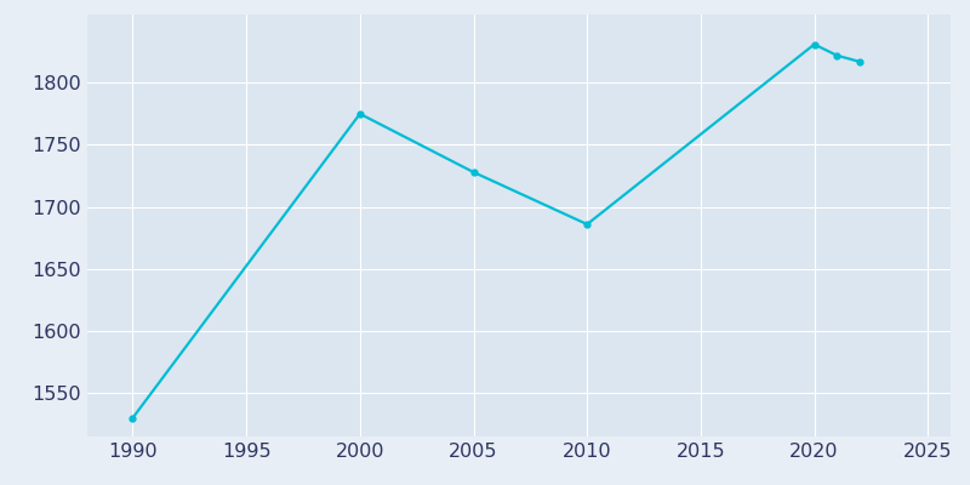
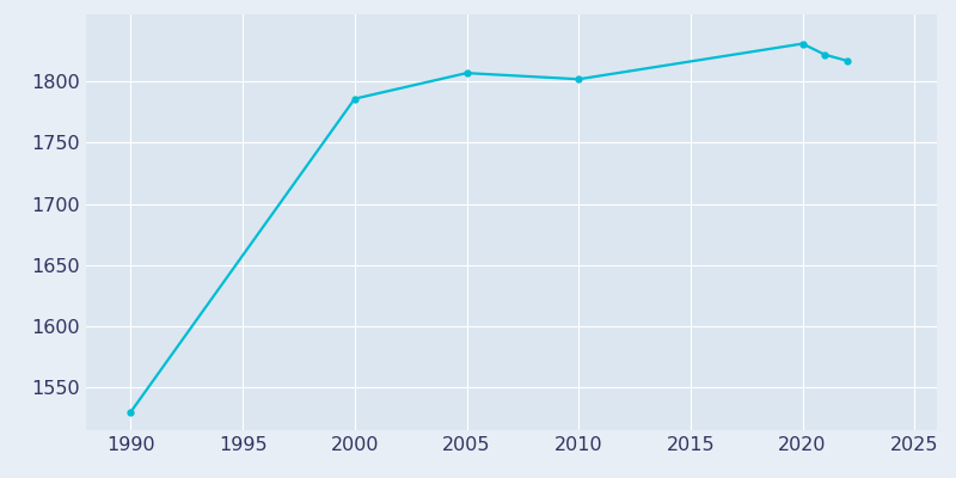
2000: 1775 -> 1786
2005: 1728 -> 1807
2010: 1686 -> 1802
